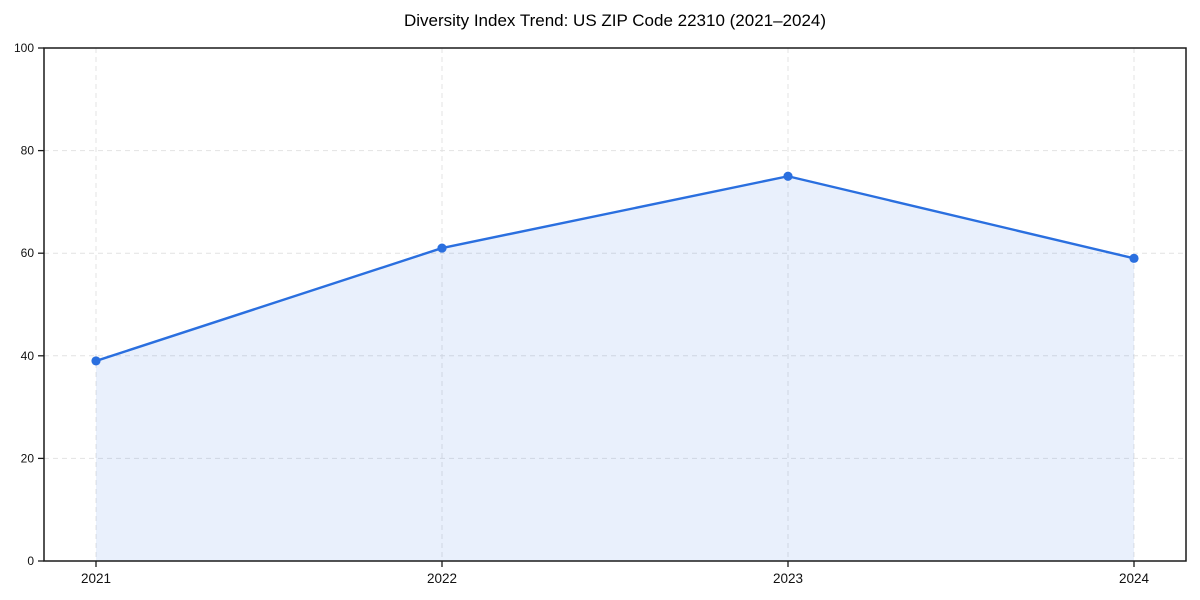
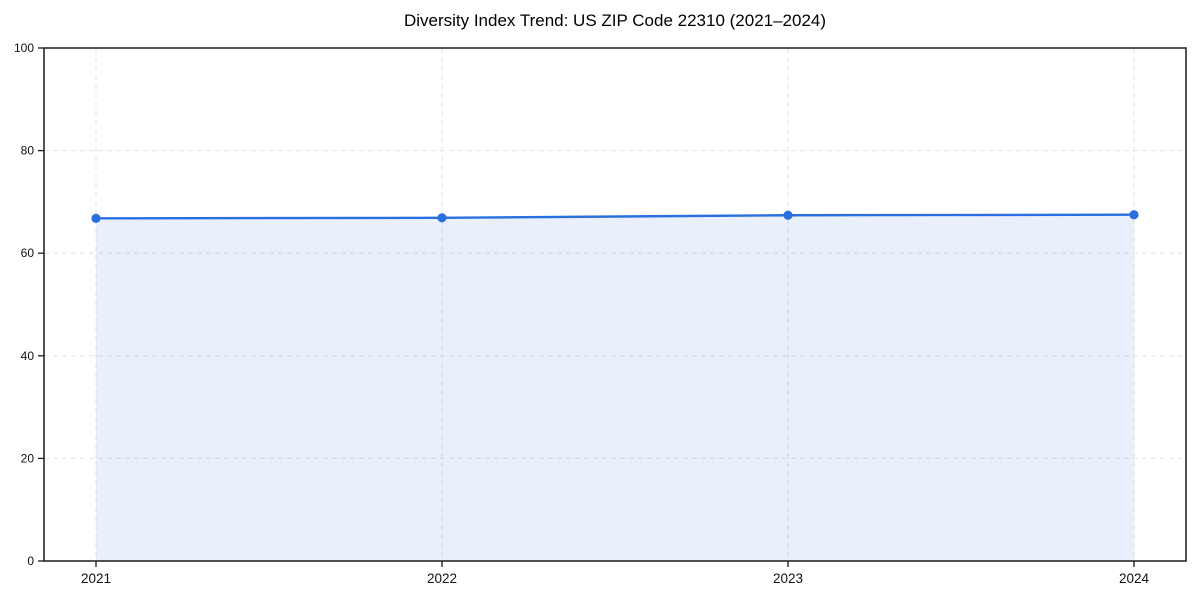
2021: 39 -> 67
2022: 61 -> 67
2023: 75 -> 67
2024: 59 -> 68
